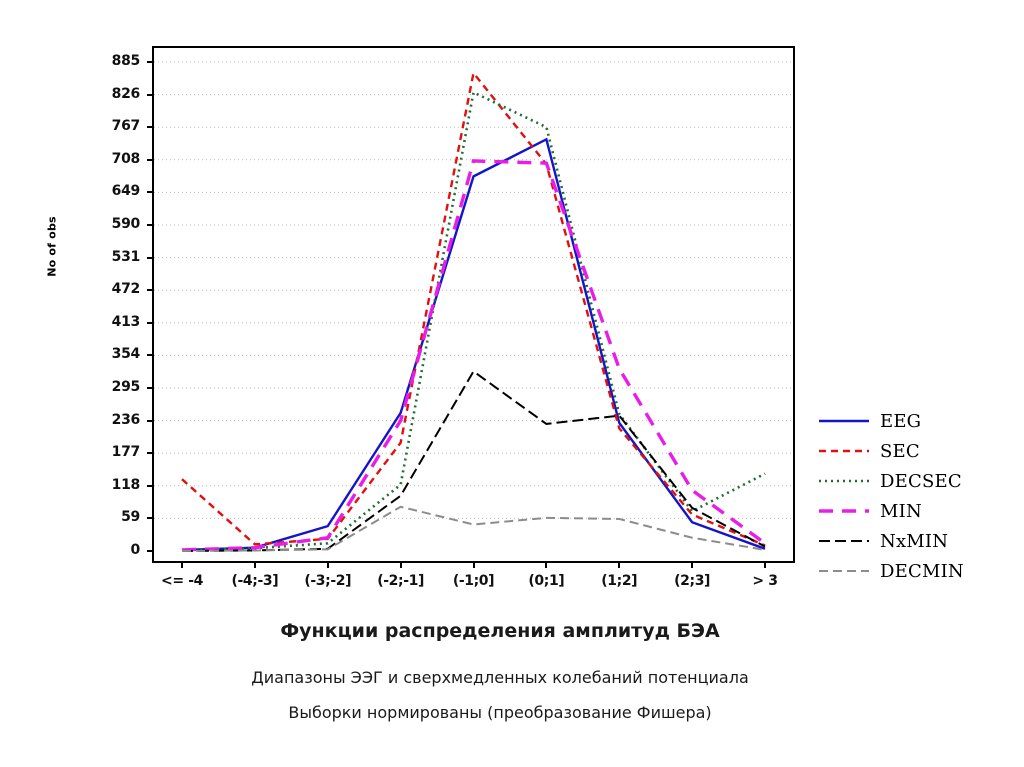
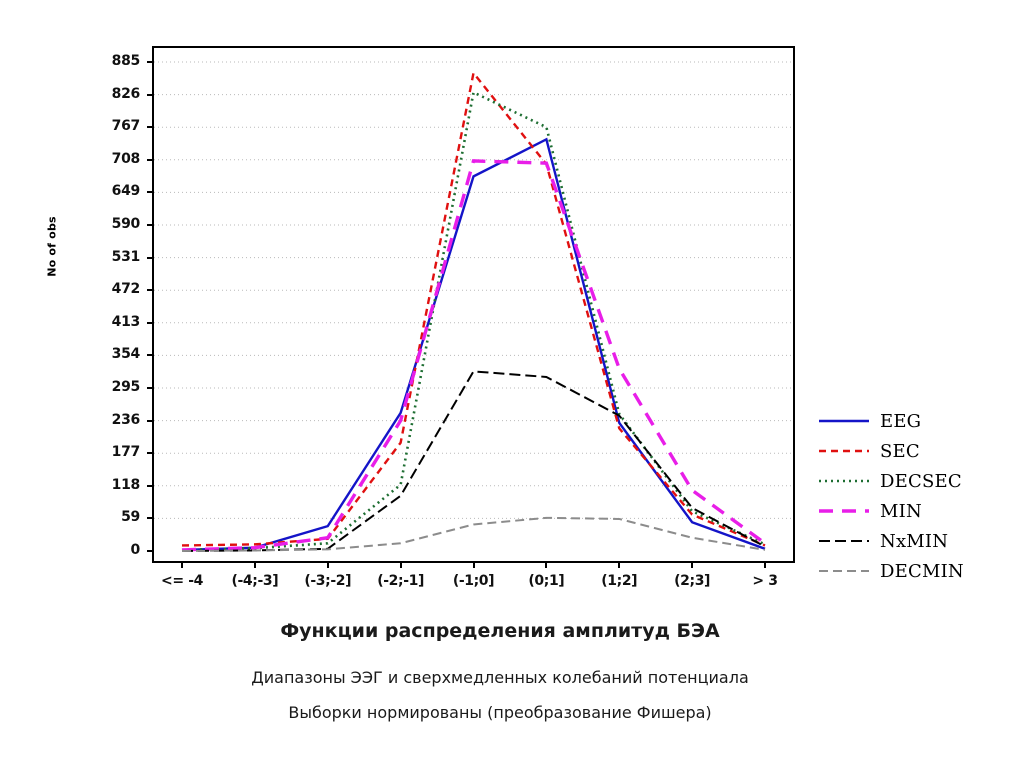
SEC/<= -4: 130 -> 10
DECMIN/(-2;-1]: 80 -> 10
NxMIN/(0;1]: 230 -> 320
DECSEC/> 3: 140 -> 10
